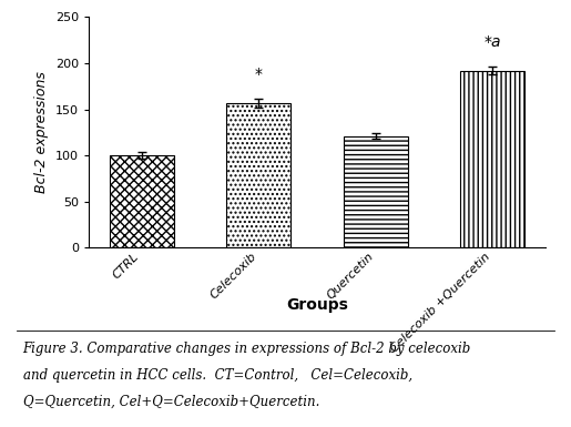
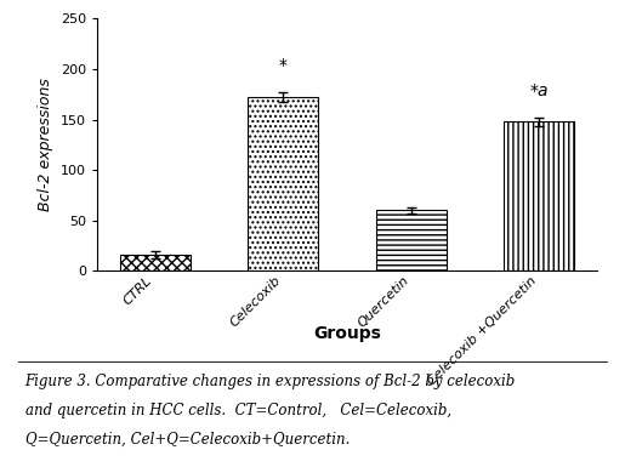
CTRL: 100 -> 16
Celecoxib: 157 -> 172
Quercetin: 121 -> 60
Celecoxib +Quercetin: 192 -> 148
